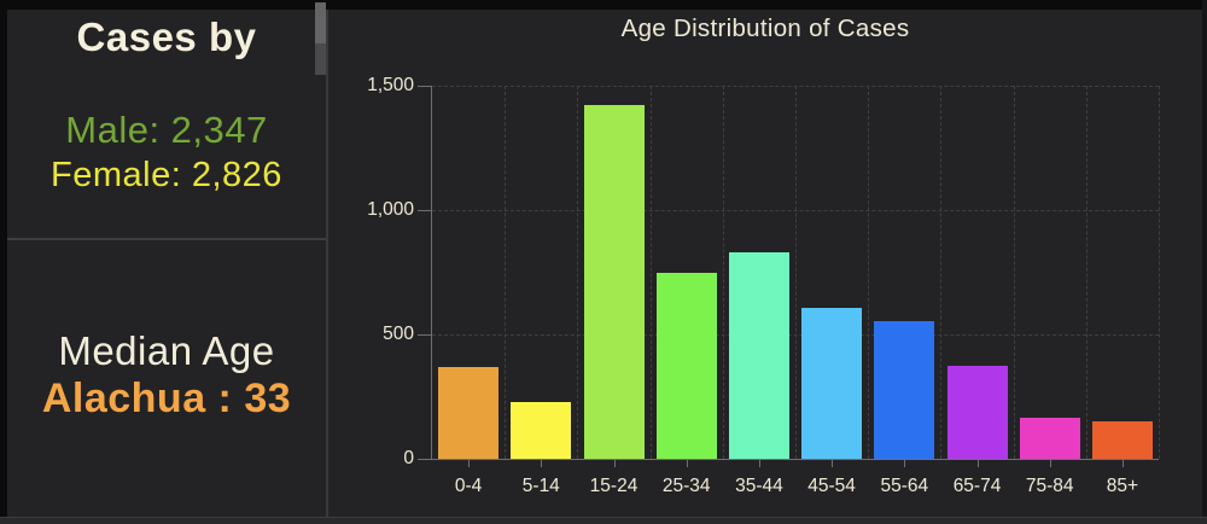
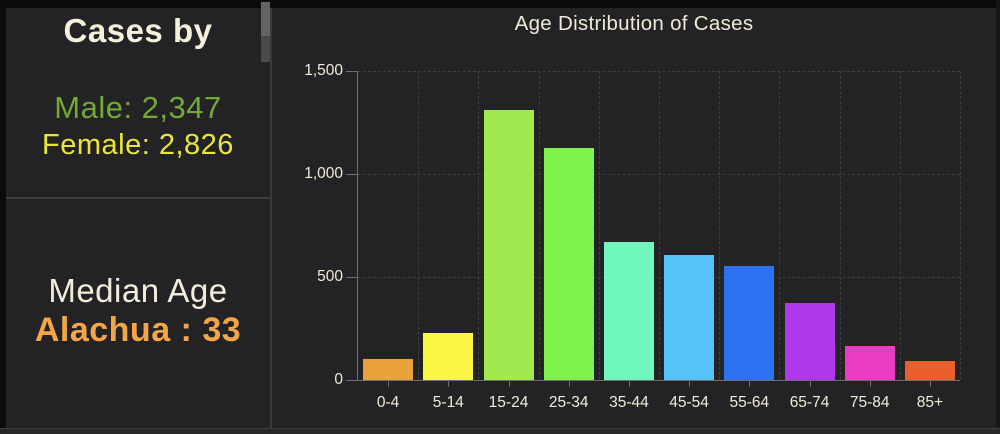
0-4: 370 -> 100
15-24: 1420 -> 1310
25-34: 750 -> 1120
35-44: 830 -> 670
85+: 150 -> 90
